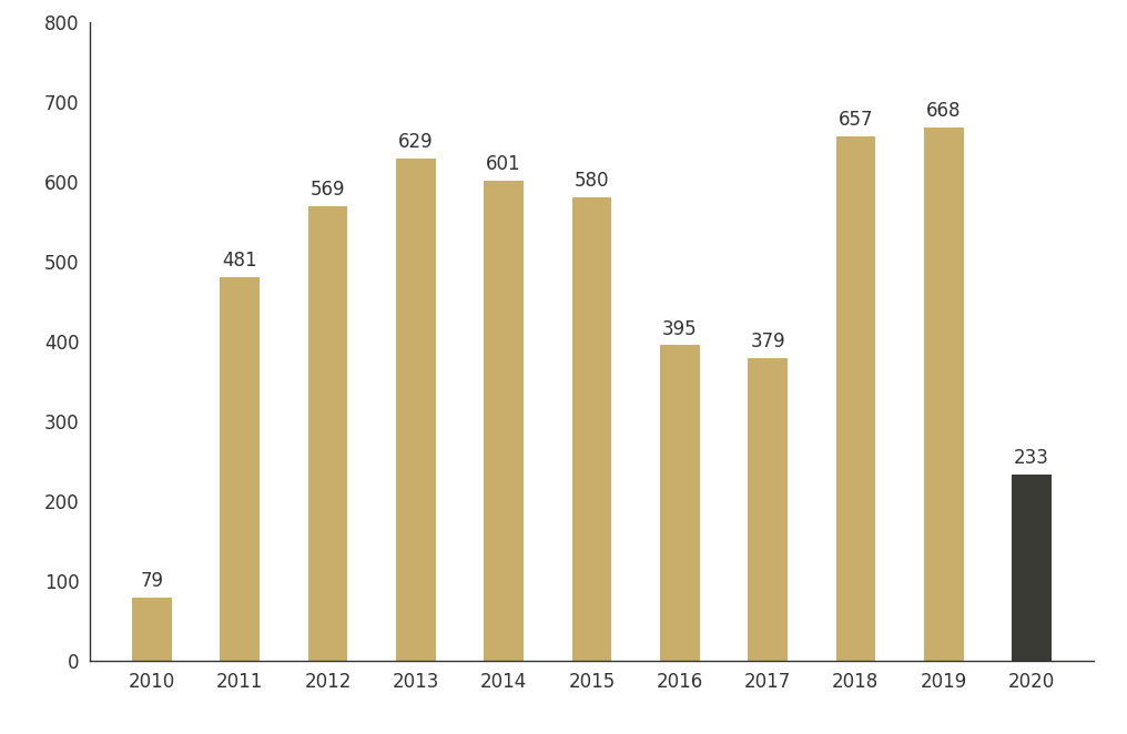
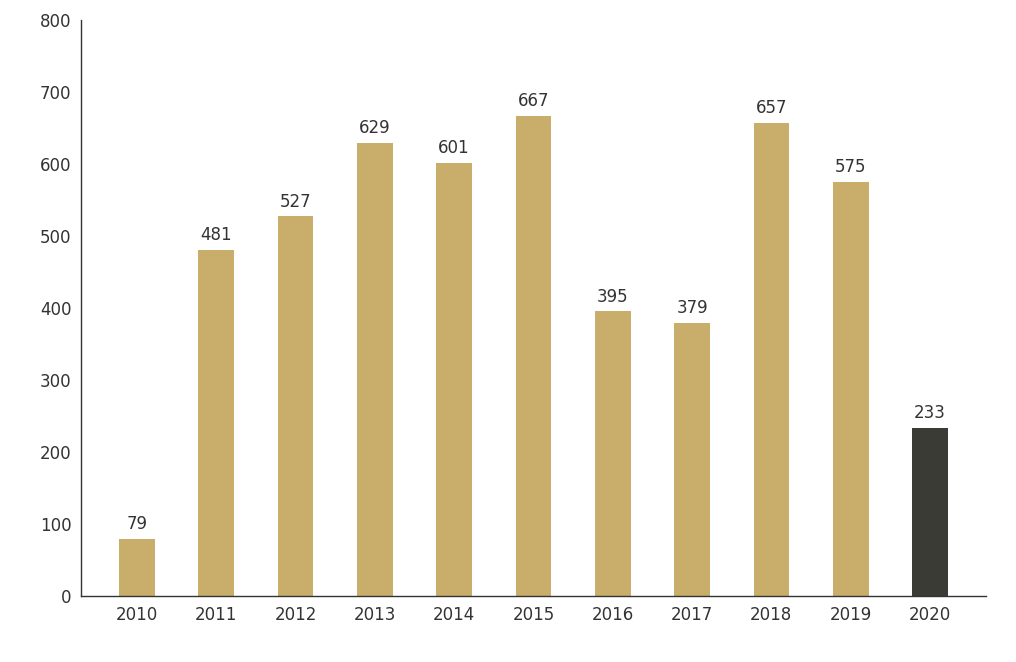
2012: 569 -> 527
2015: 580 -> 667
2019: 668 -> 575
